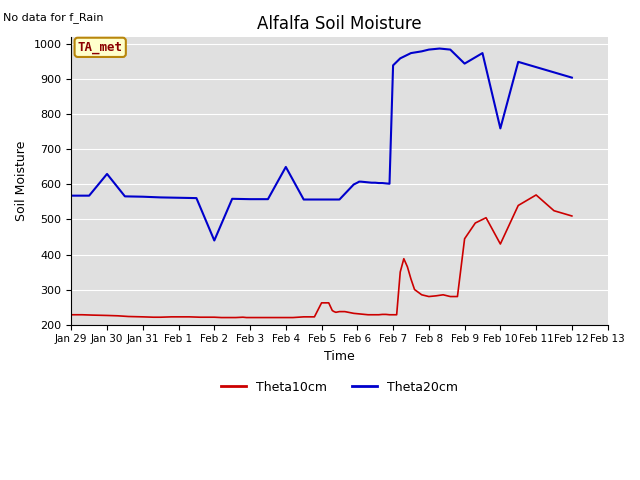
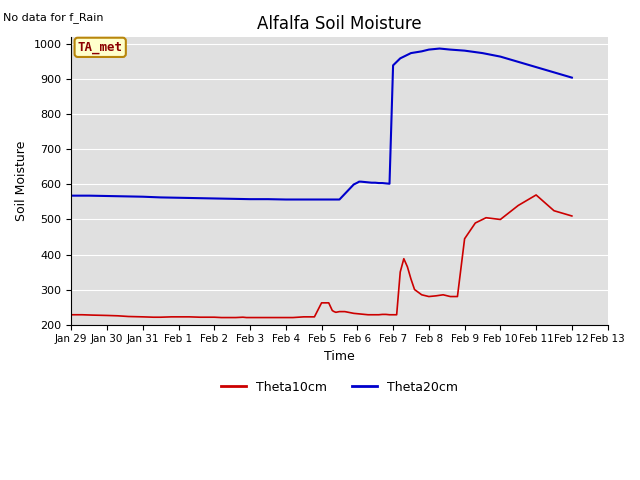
Theta20cm/Jan 30: 630 -> 567
Theta20cm/Feb 2: 440 -> 560
Theta20cm/Feb 4: 650 -> 557
Theta20cm/Feb 9: 945 -> 982
Theta10cm/Feb 10: 430 -> 500
Theta20cm/Feb 10: 760 -> 965
